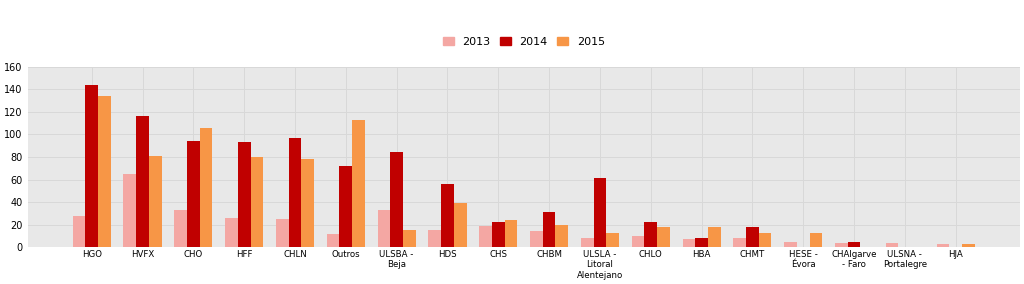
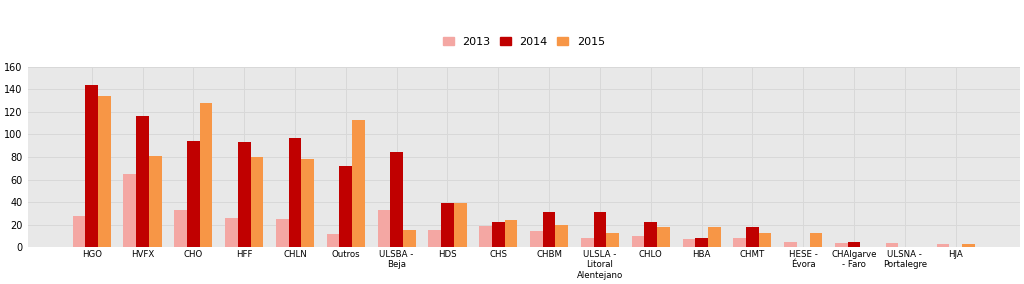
2015/CHO: 106 -> 128
2014/HDS: 56 -> 39
2014/ULSLA - Litoral Alentejano: 61 -> 31
